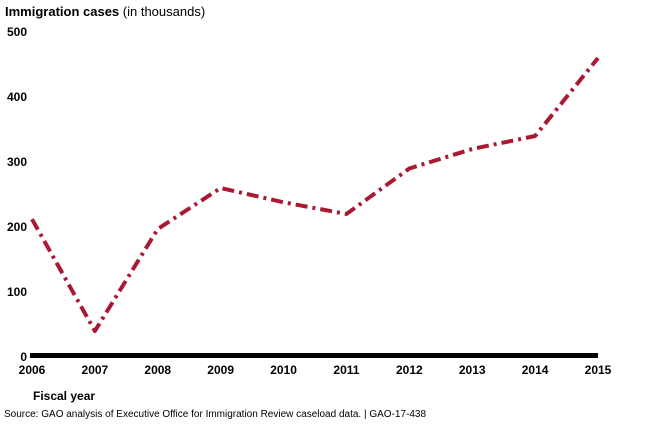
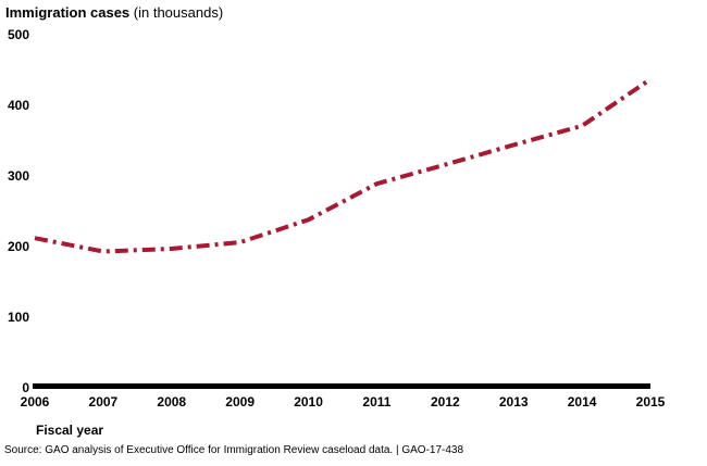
2007: 40 -> 190
2009: 260 -> 210
2011: 220 -> 290
2012: 290 -> 320
2013: 320 -> 340
2014: 340 -> 370
2015: 460 -> 440
